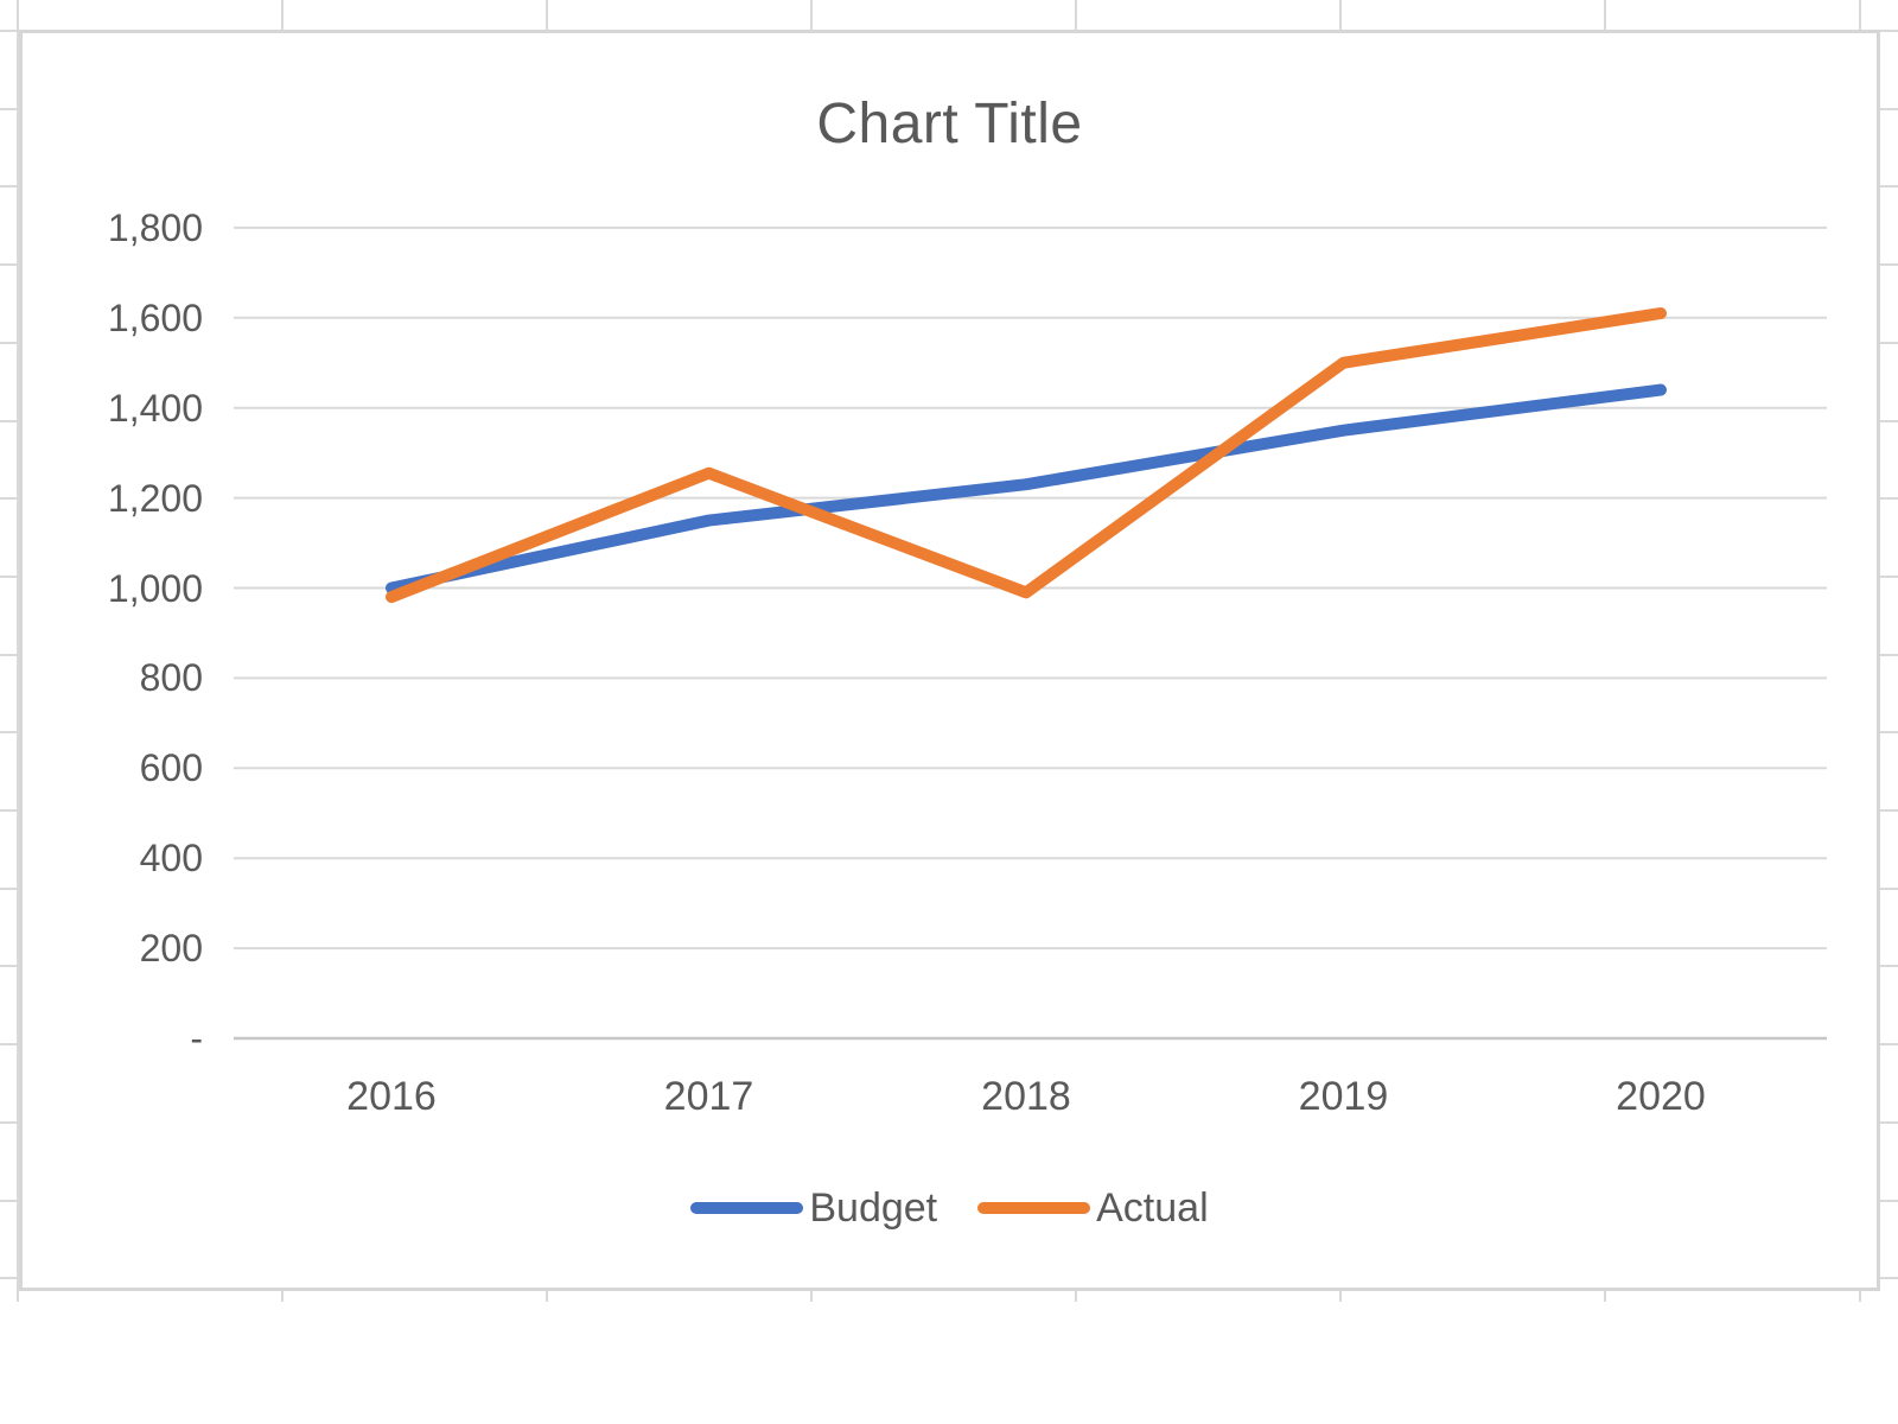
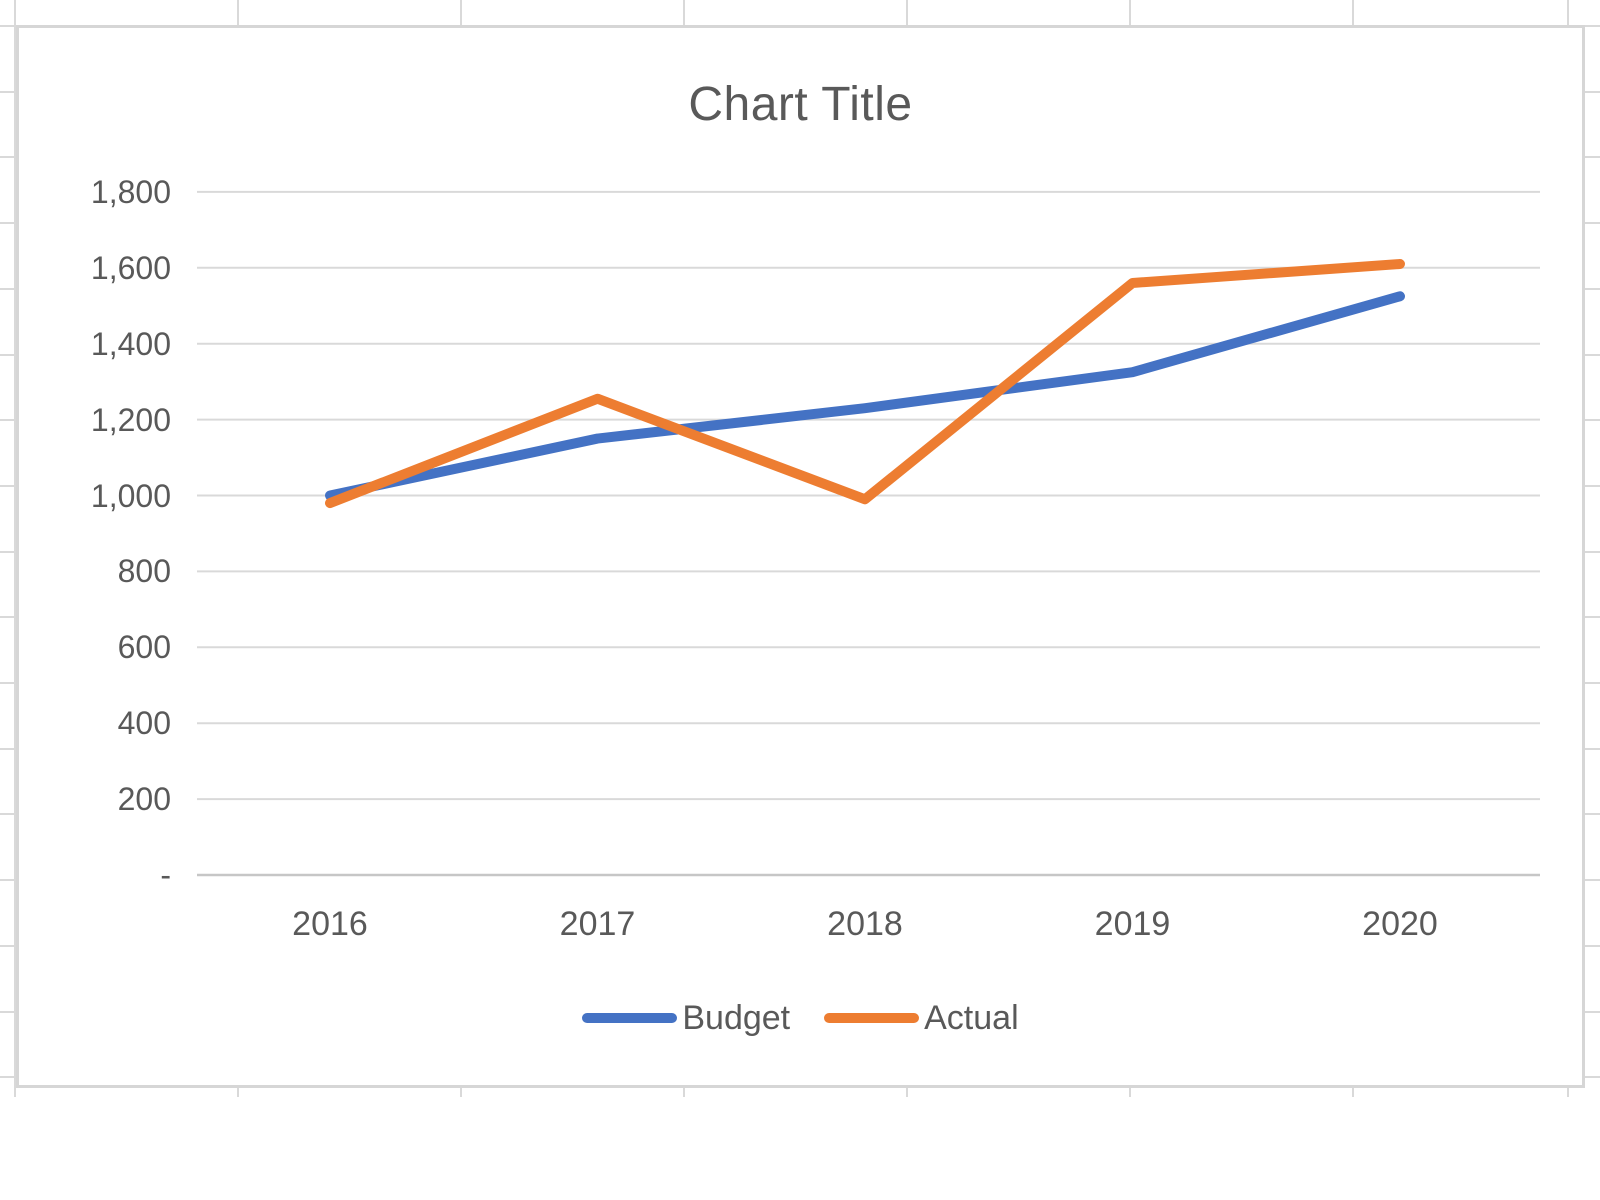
Budget/2019: 1350 -> 1320
Actual/2019: 1500 -> 1560
Budget/2020: 1440 -> 1520
